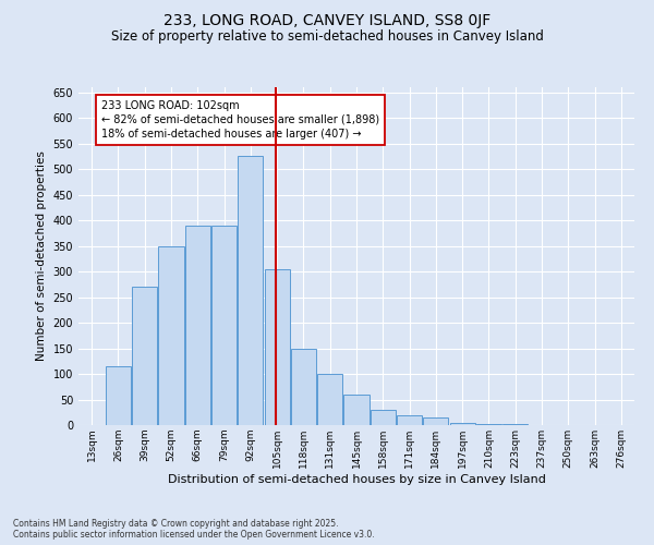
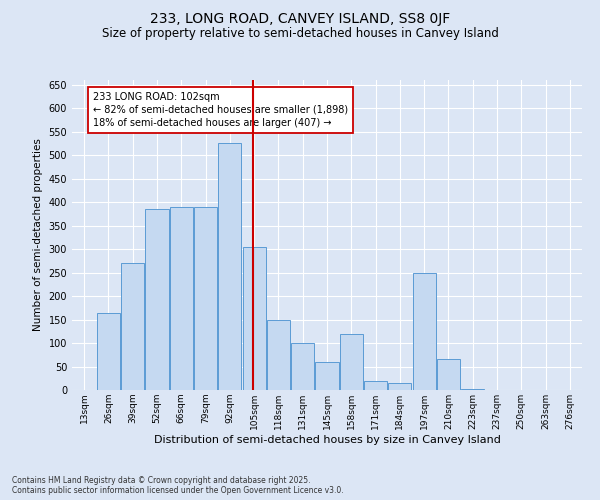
26sqm: 115 -> 165
52sqm: 350 -> 385
158sqm: 30 -> 120
197sqm: 5 -> 250
210sqm: 3 -> 65
